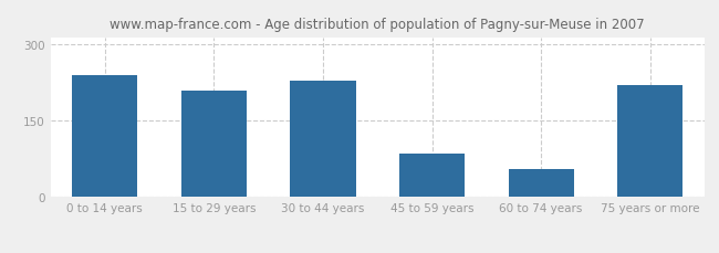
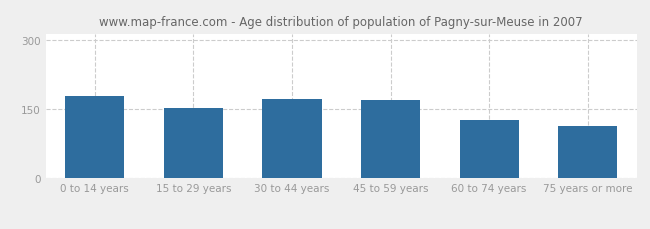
0 to 14 years: 240 -> 180
15 to 29 years: 210 -> 152
30 to 44 years: 230 -> 172
45 to 59 years: 85 -> 170
60 to 74 years: 55 -> 128
75 years or more: 220 -> 115
